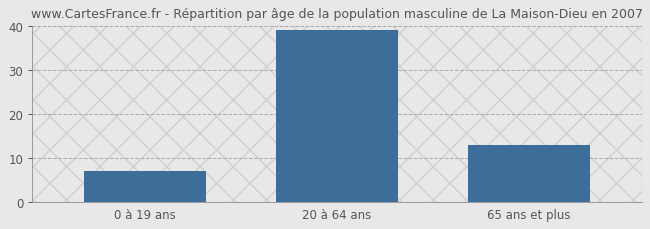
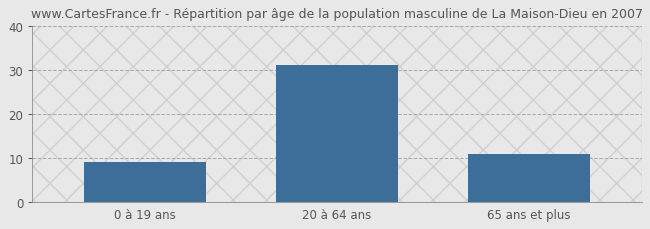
0 à 19 ans: 7 -> 9
20 à 64 ans: 39 -> 31
65 ans et plus: 13 -> 11
